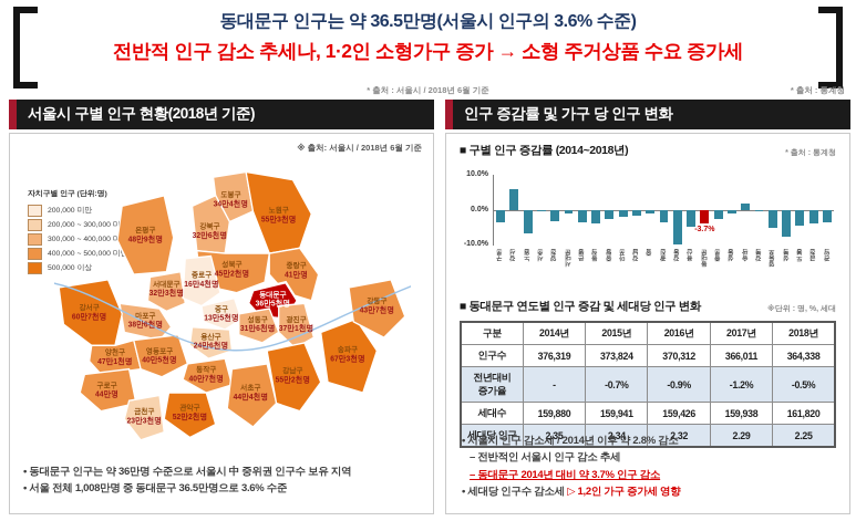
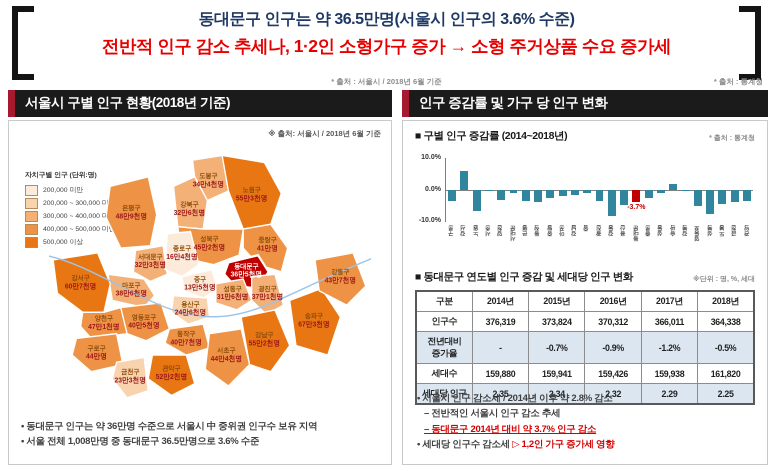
강동구: -10% -> -8%
